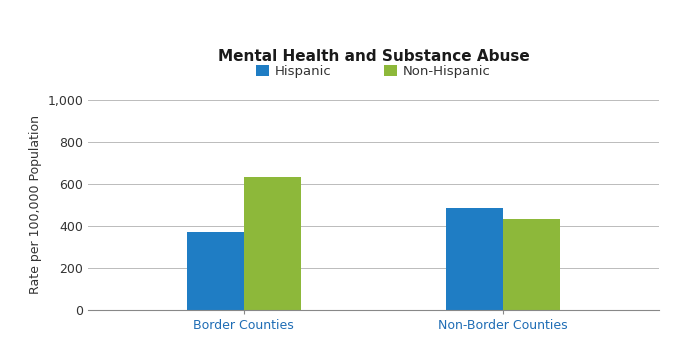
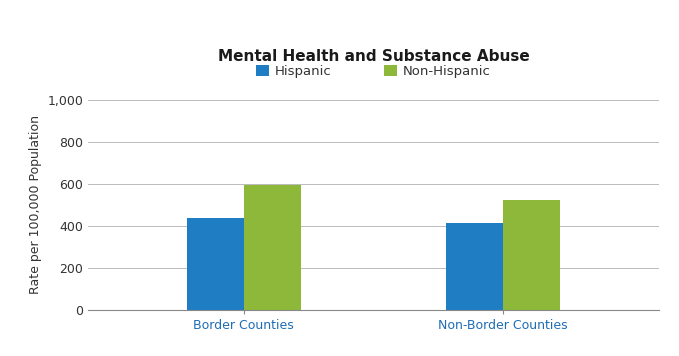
Hispanic/Border Counties: 370 -> 435
Non-Hispanic/Border Counties: 630 -> 595
Hispanic/Non-Border Counties: 485 -> 414
Non-Hispanic/Non-Border Counties: 430 -> 524
